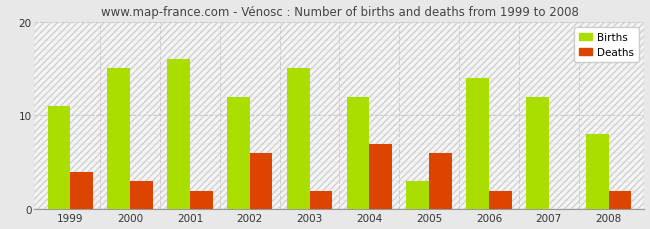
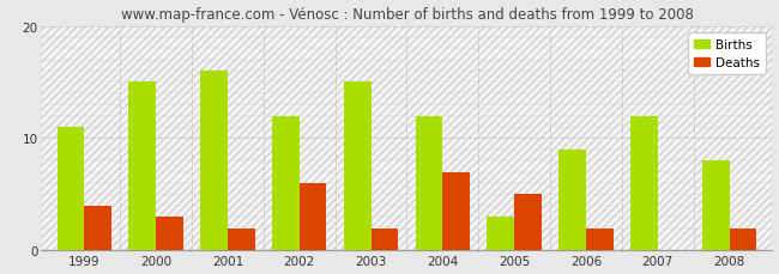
Deaths/2005: 6 -> 5
Births/2006: 14 -> 9
